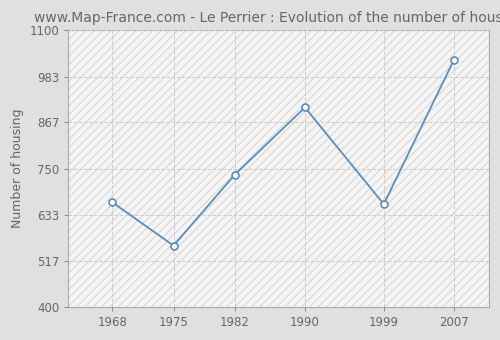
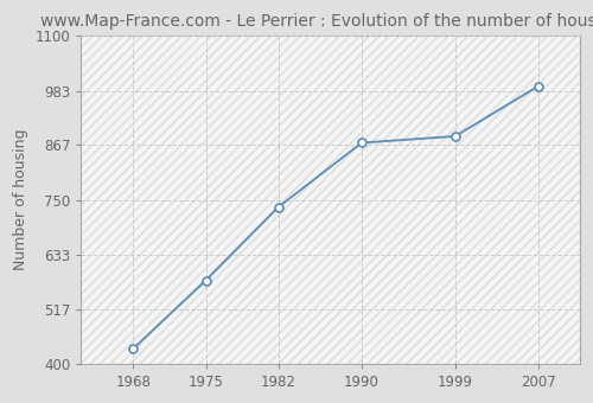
1968: 665 -> 432
1975: 555 -> 578
1990: 905 -> 872
1999: 660 -> 886
2007: 1025 -> 993
